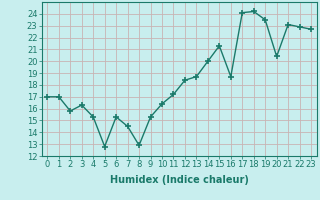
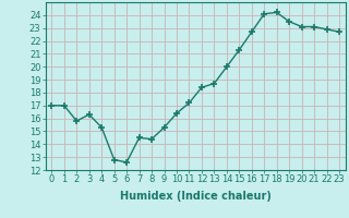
6: 15.3 -> 12.6
8: 12.9 -> 14.4
16: 18.7 -> 22.7
20: 20.4 -> 23.1
